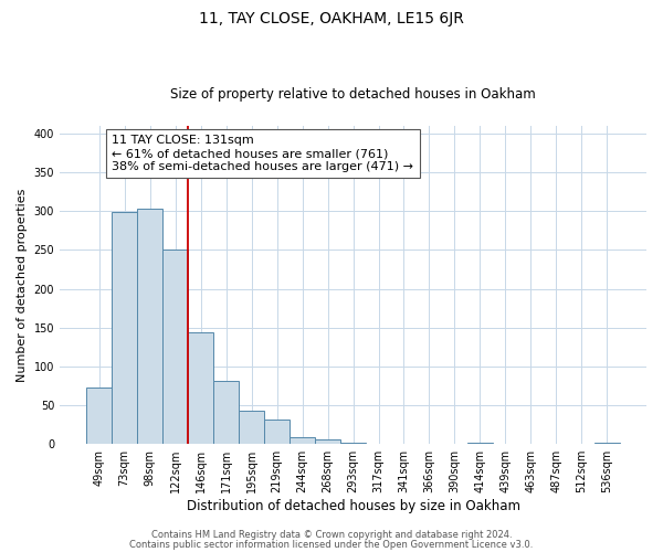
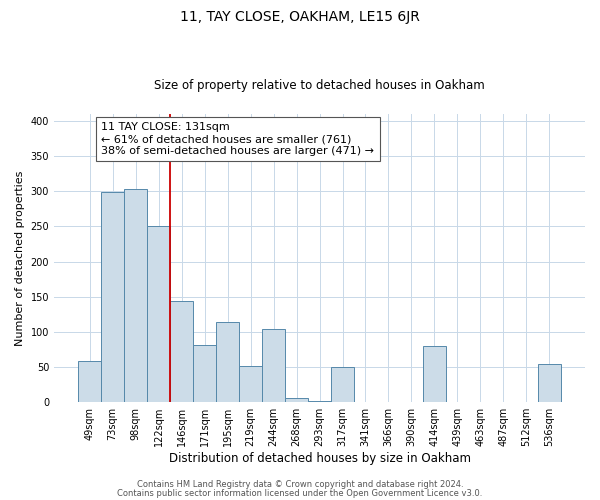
49sqm: 73 -> 58
195sqm: 43 -> 114
219sqm: 32 -> 52
244sqm: 9 -> 104
317sqm: 1 -> 50
414sqm: 2 -> 80
536sqm: 2 -> 54
